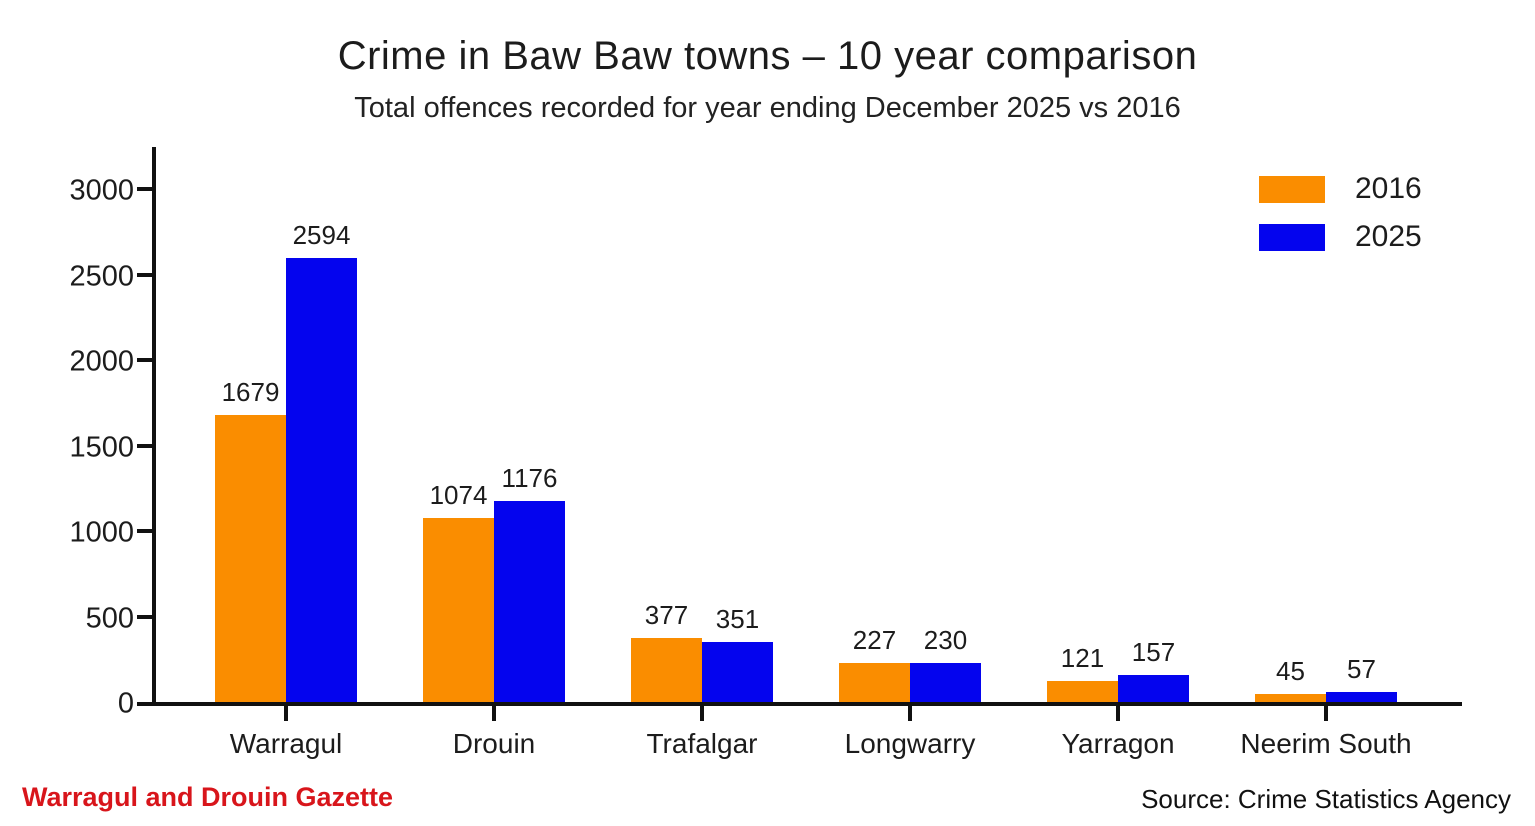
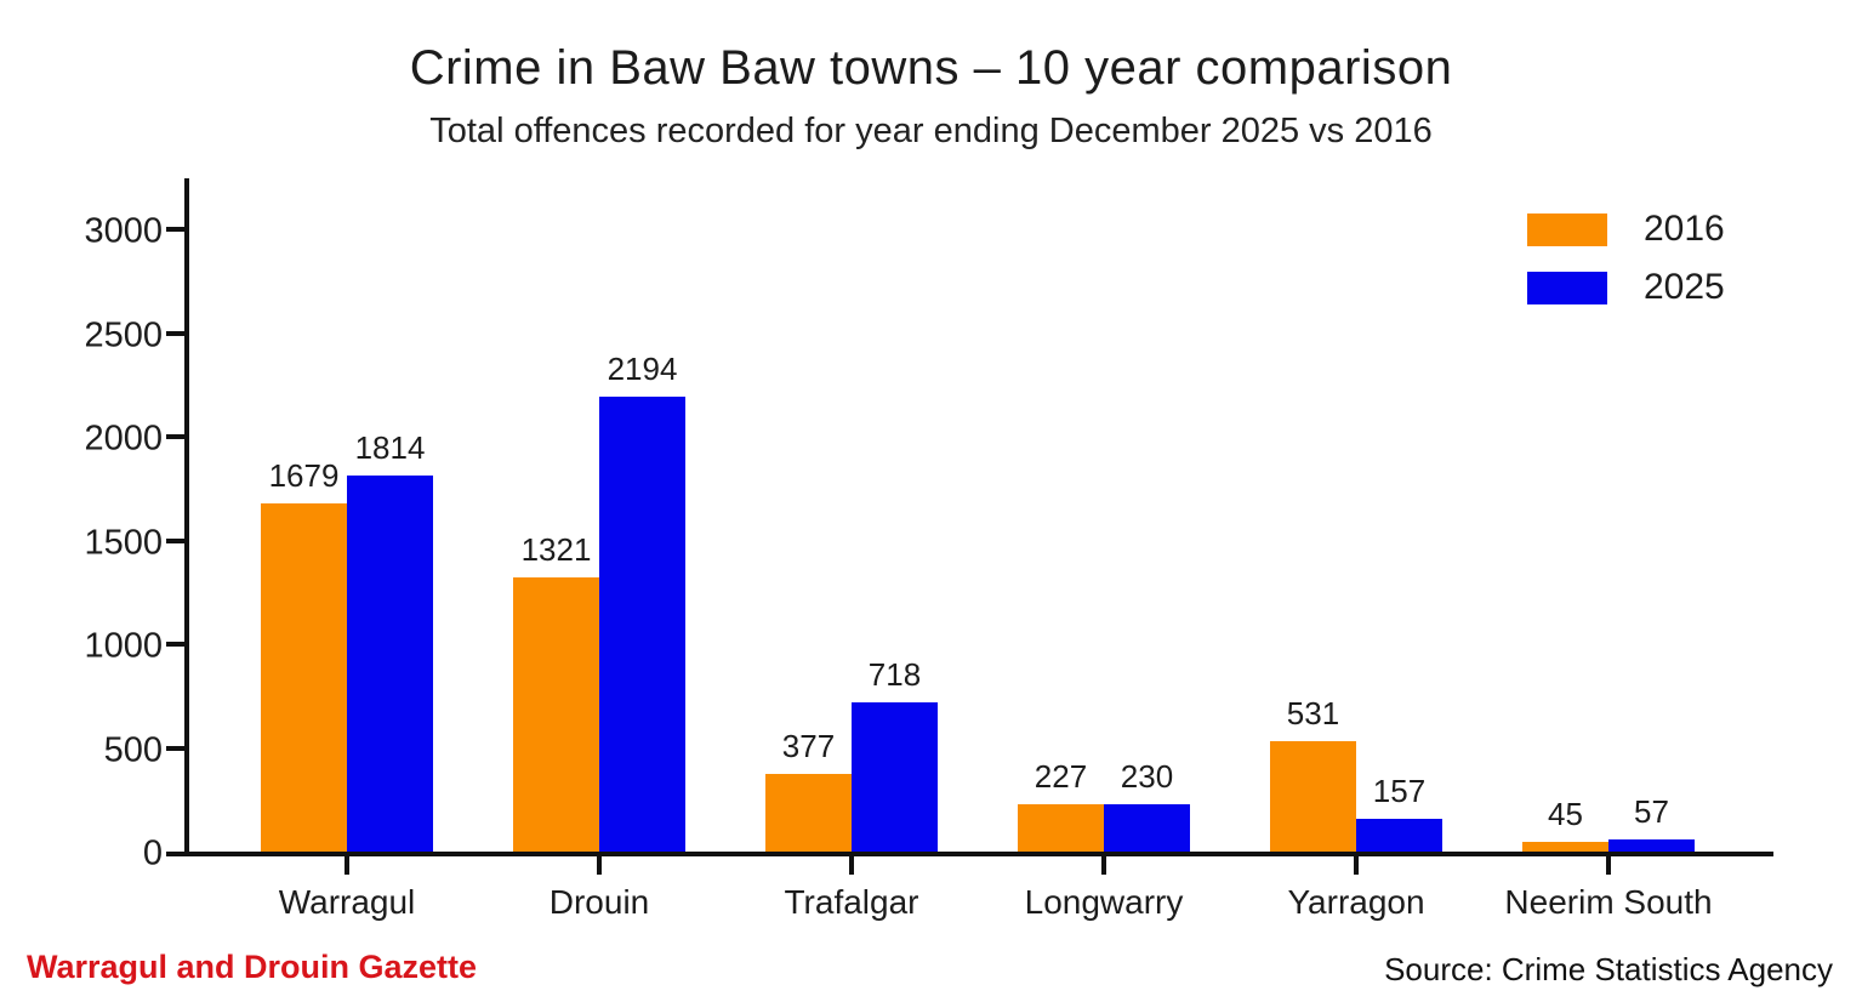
2025/Warragul: 2594 -> 1814
2016/Drouin: 1074 -> 1321
2025/Drouin: 1176 -> 2194
2025/Trafalgar: 351 -> 718
2016/Yarragon: 121 -> 531
